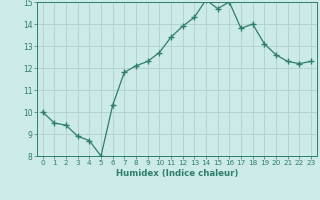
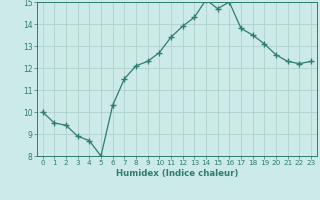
7: 11.8 -> 11.5
18: 14.0 -> 13.5
